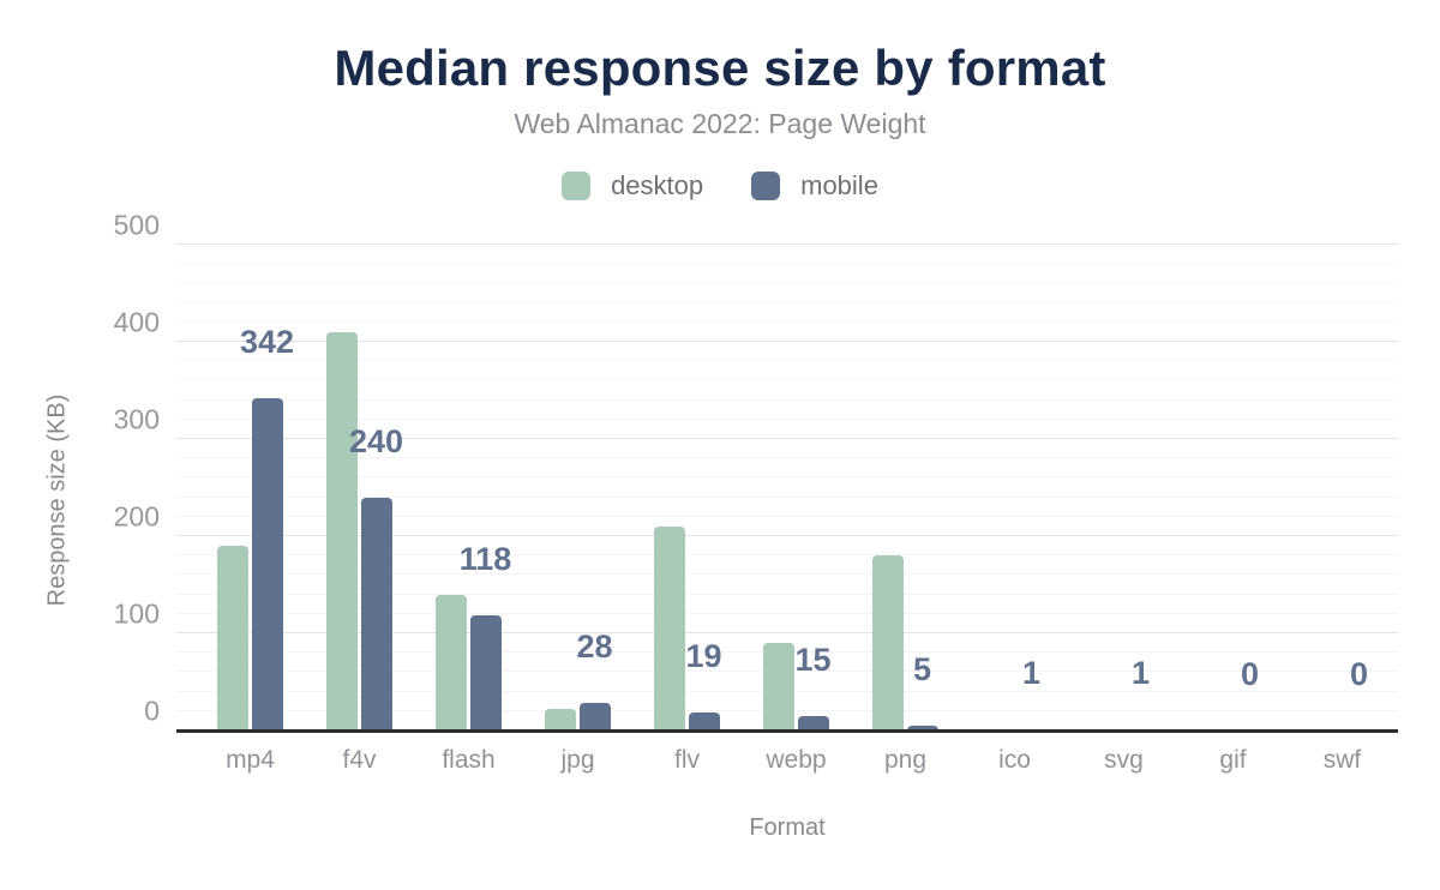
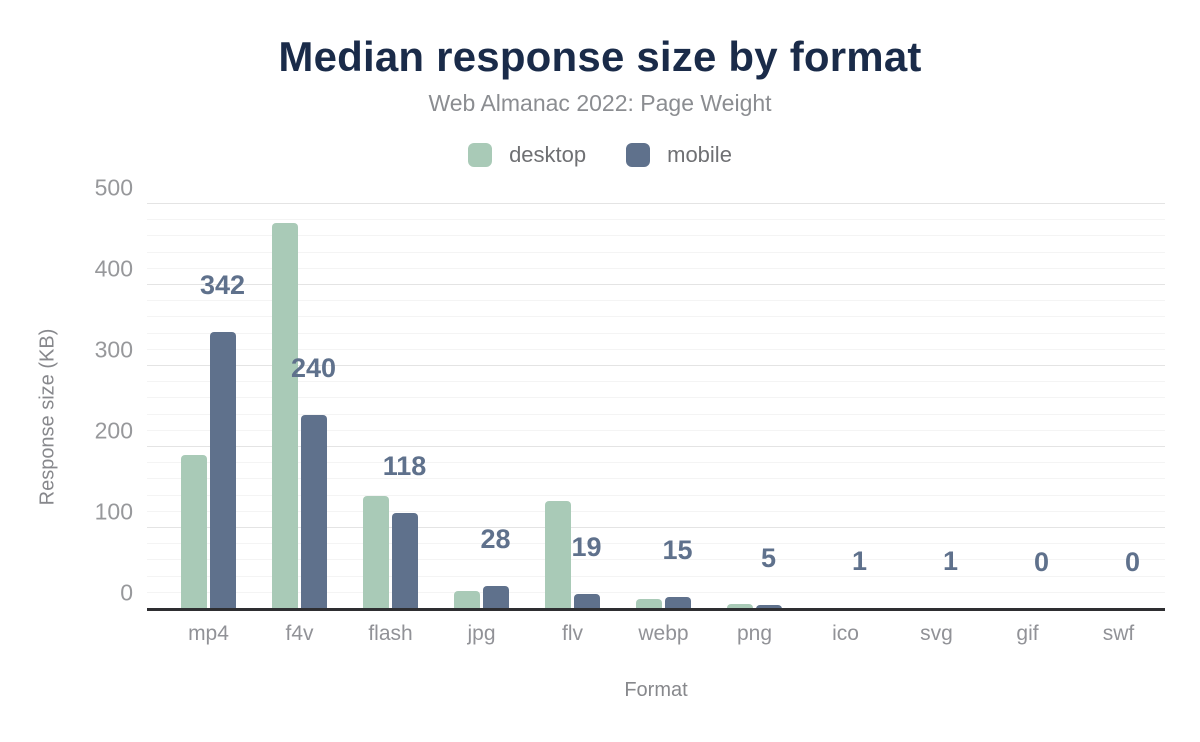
desktop/f4v: 410 -> 480
desktop/flv: 210 -> 130
desktop/webp: 90 -> 10
desktop/png: 180 -> 10
